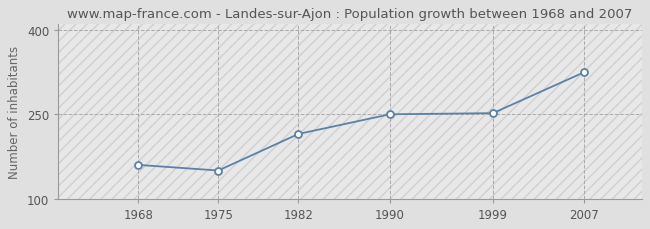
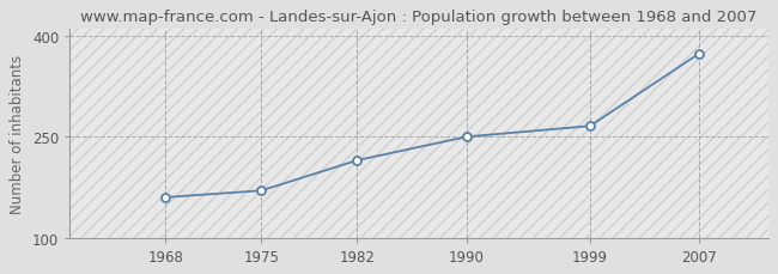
1975: 150 -> 170
1999: 252 -> 266
2007: 325 -> 374
